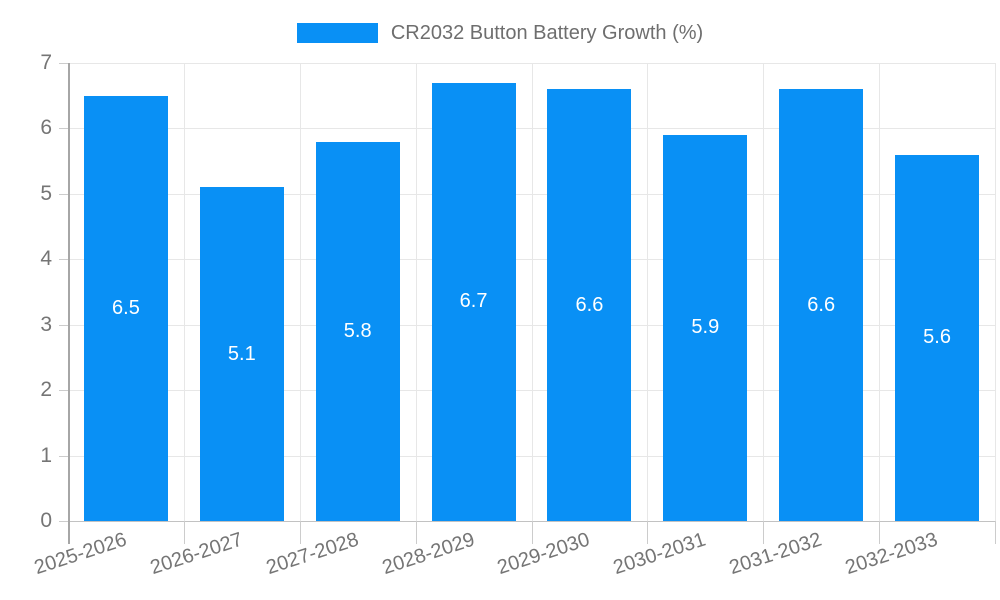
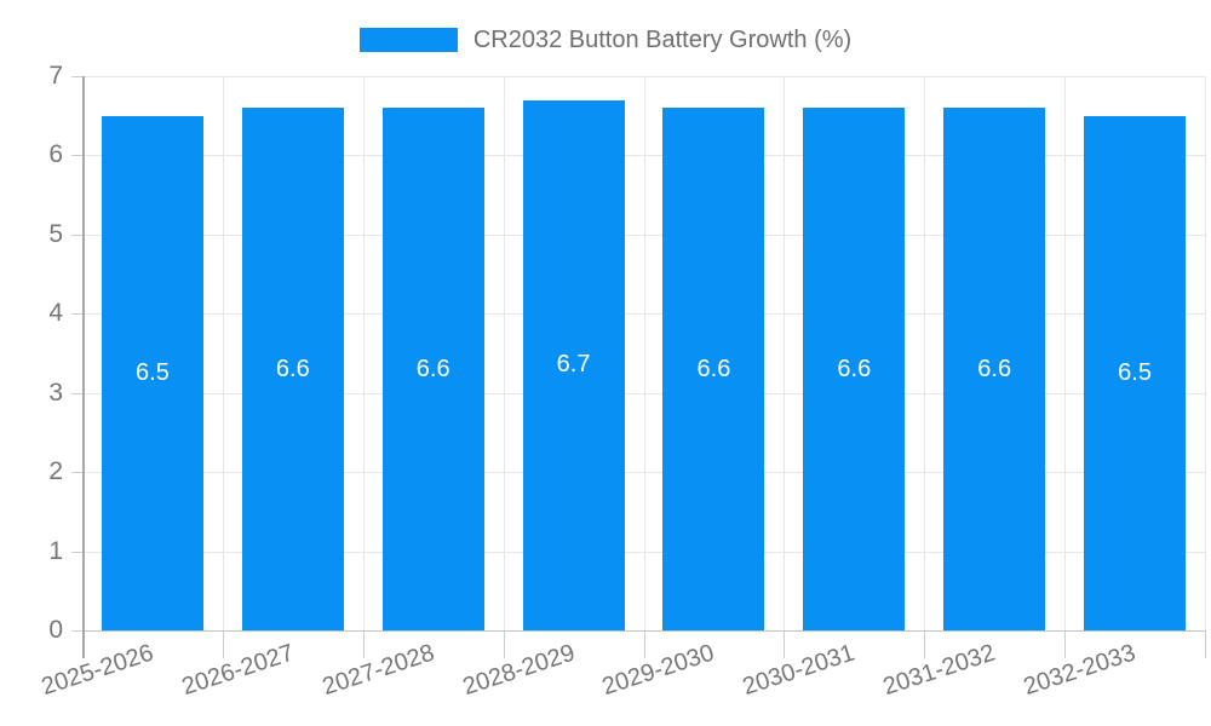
2026-2027: 5.1 -> 6.6
2027-2028: 5.8 -> 6.6
2030-2031: 5.9 -> 6.6
2032-2033: 5.6 -> 6.5
